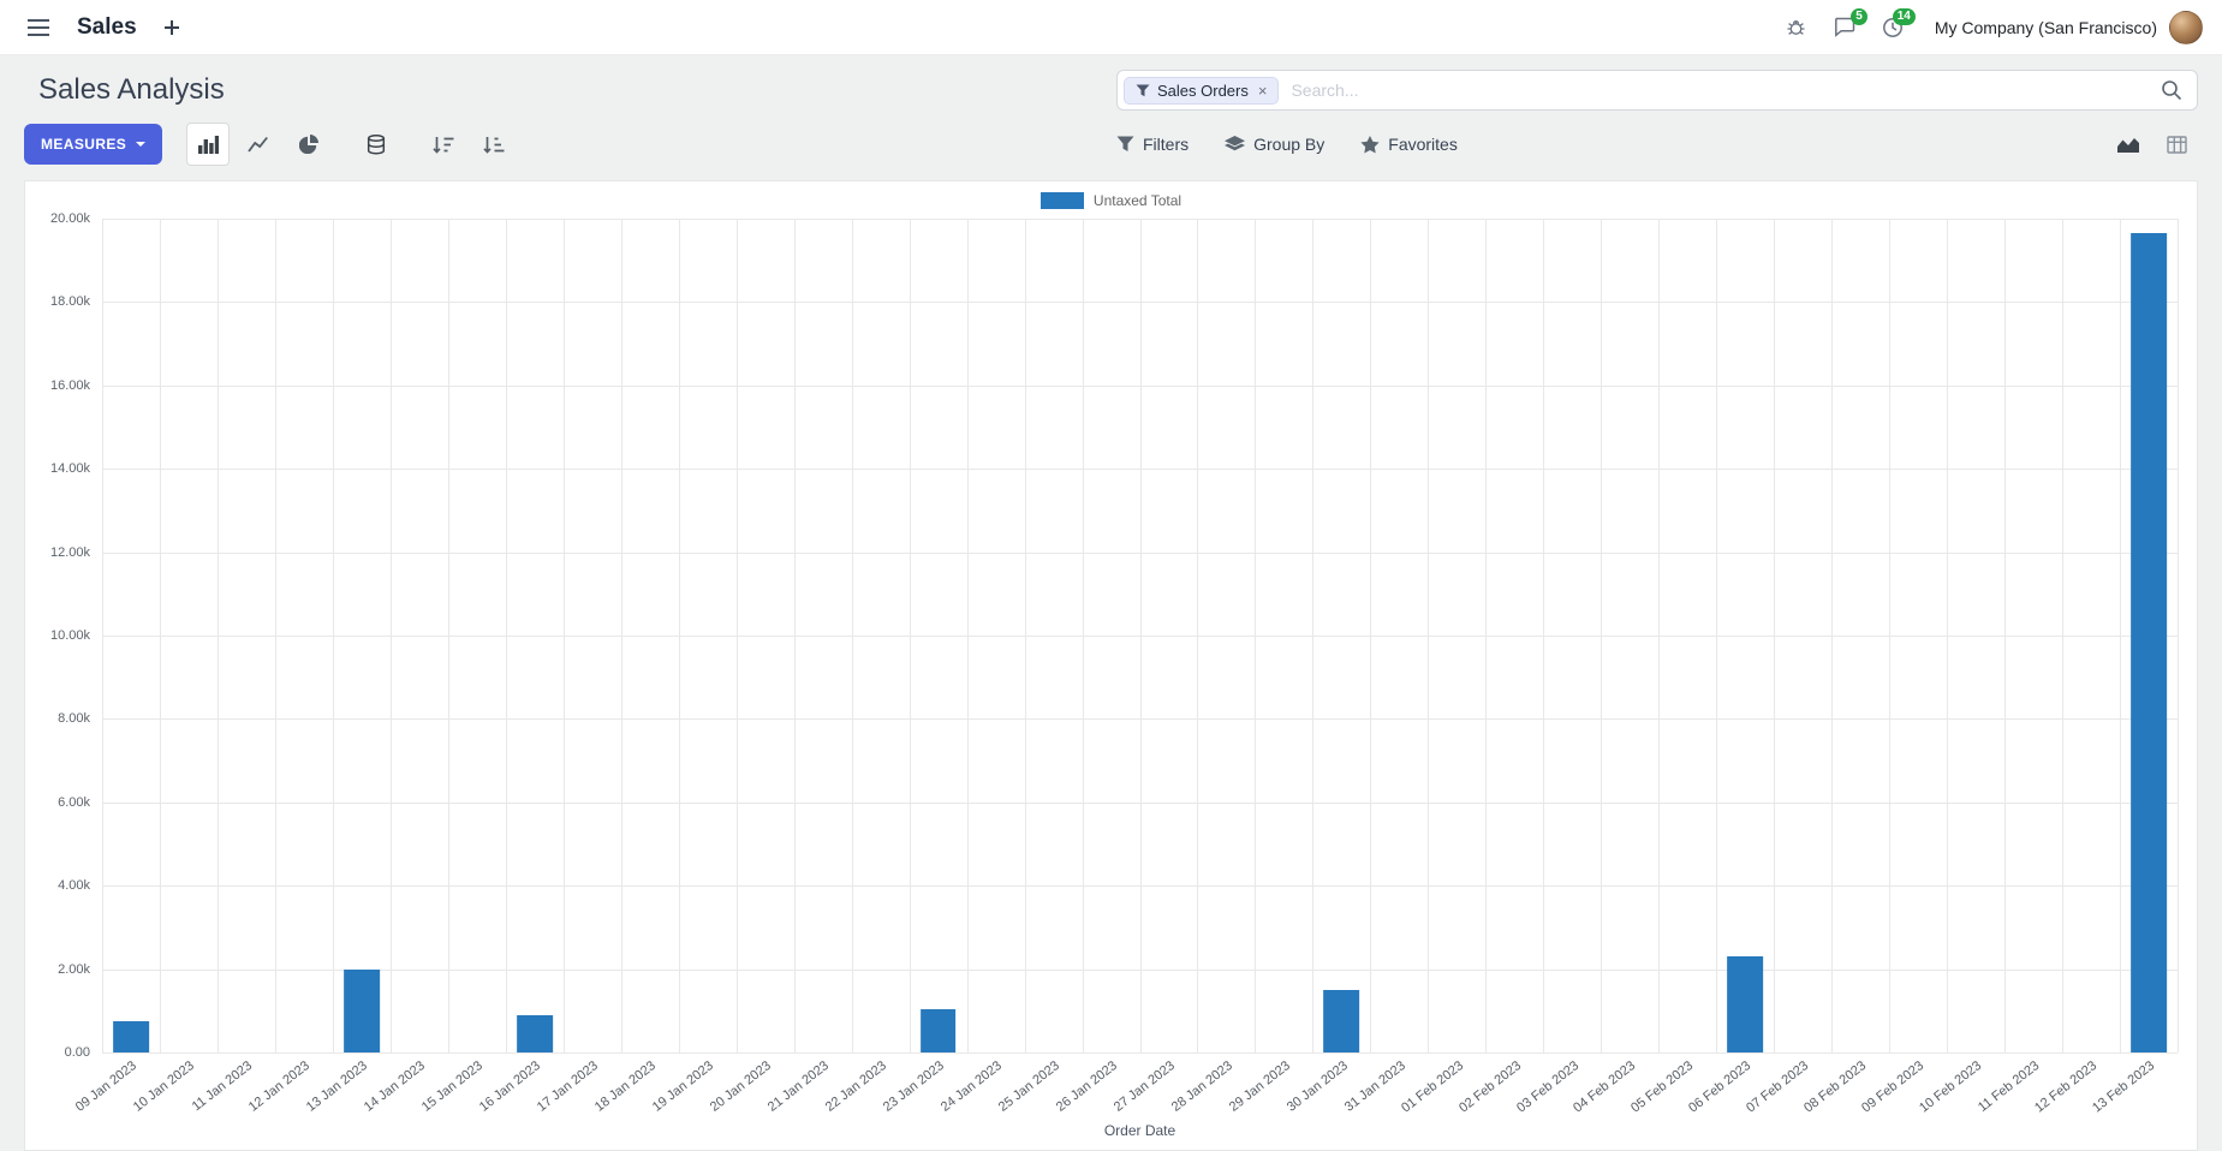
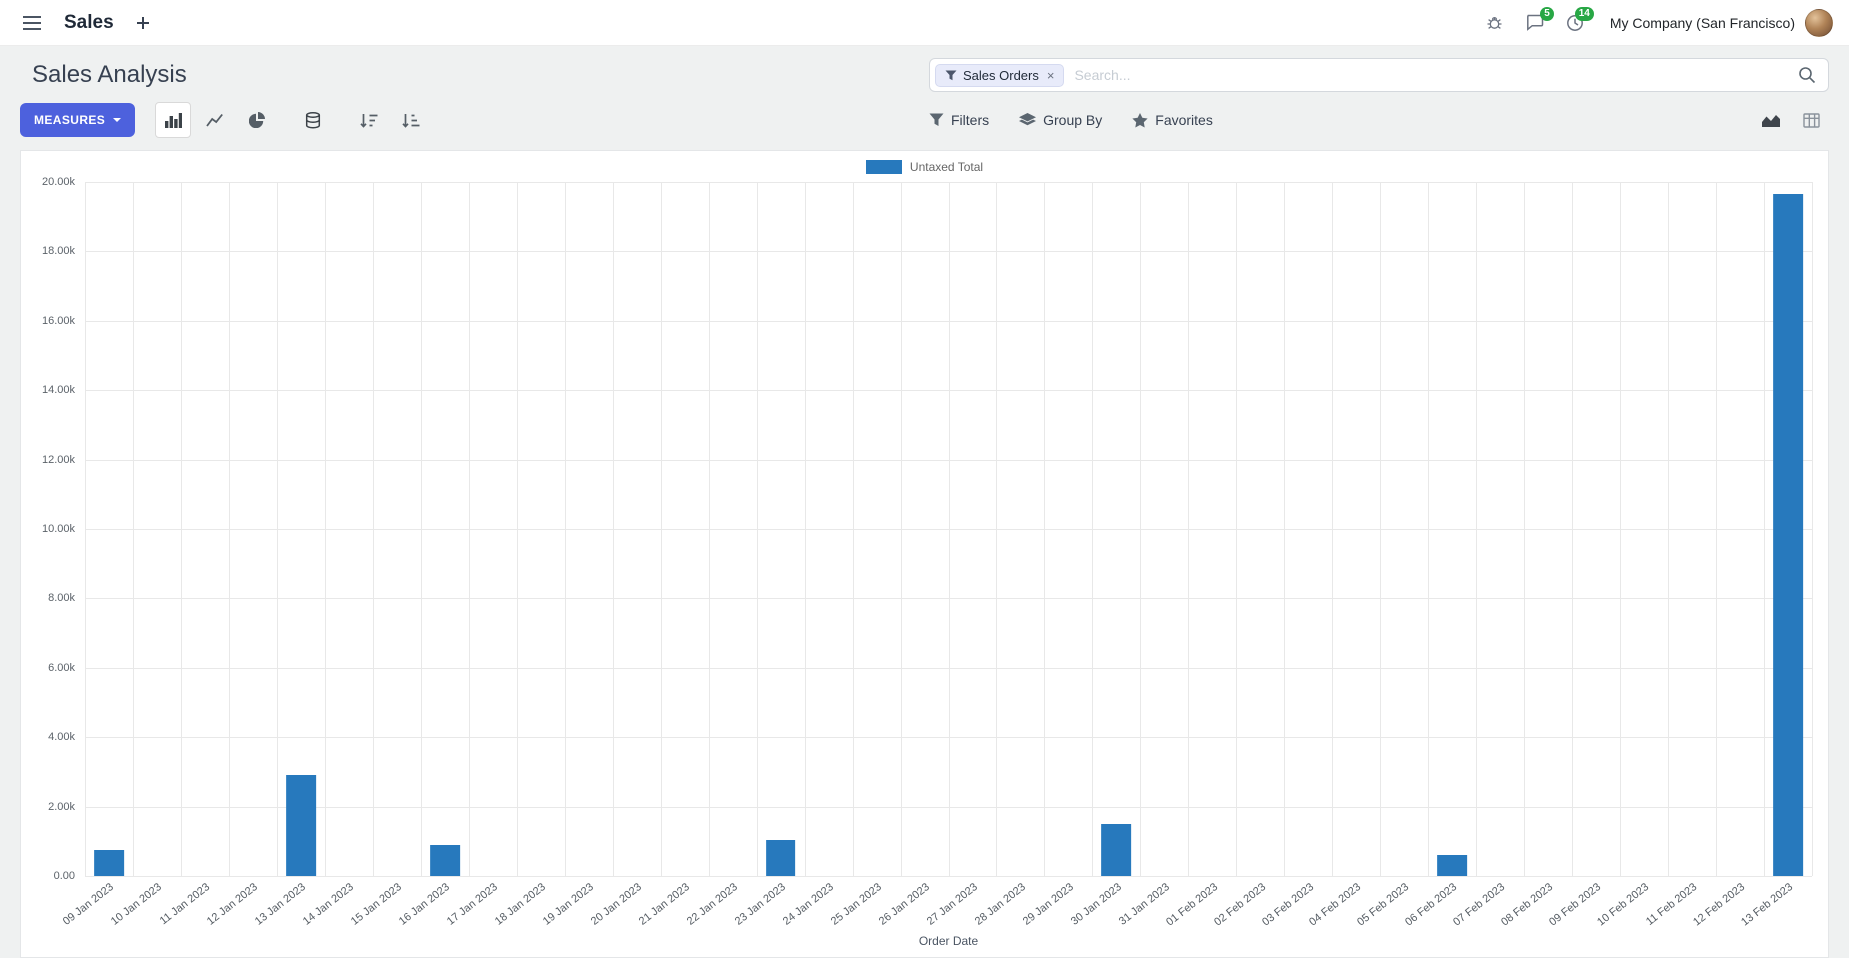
13 Jan 2023: 2.0k -> 2.9k
06 Feb 2023: 2.3k -> 0.6k
